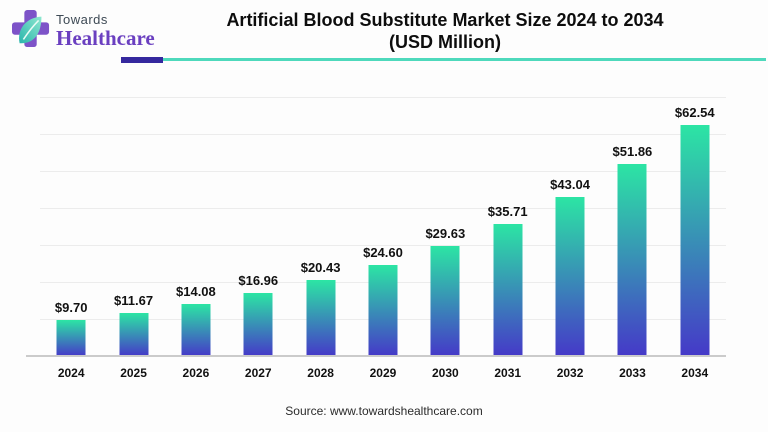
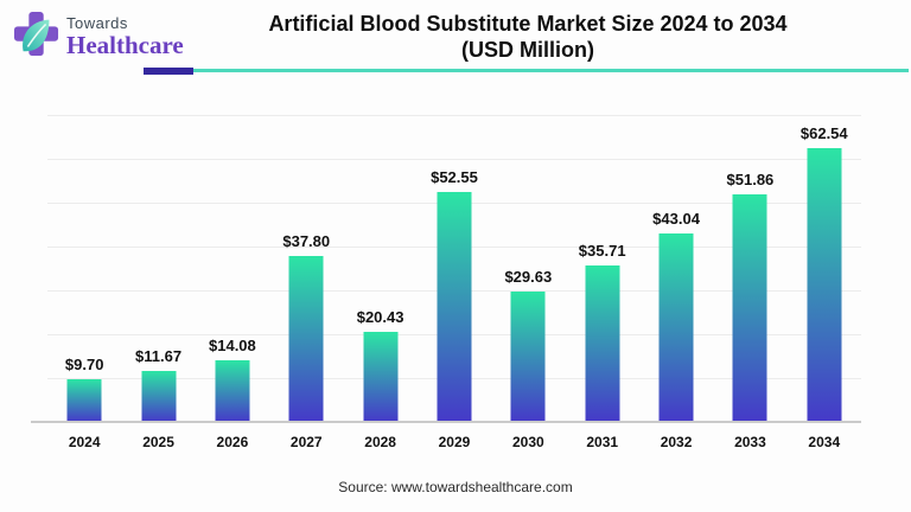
2027: $16.96 -> $37.80
2029: $24.60 -> $52.55
